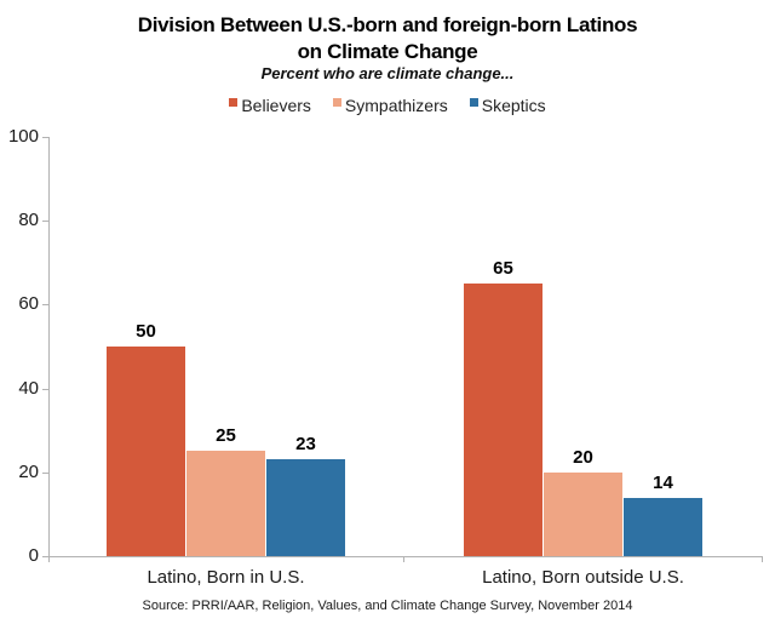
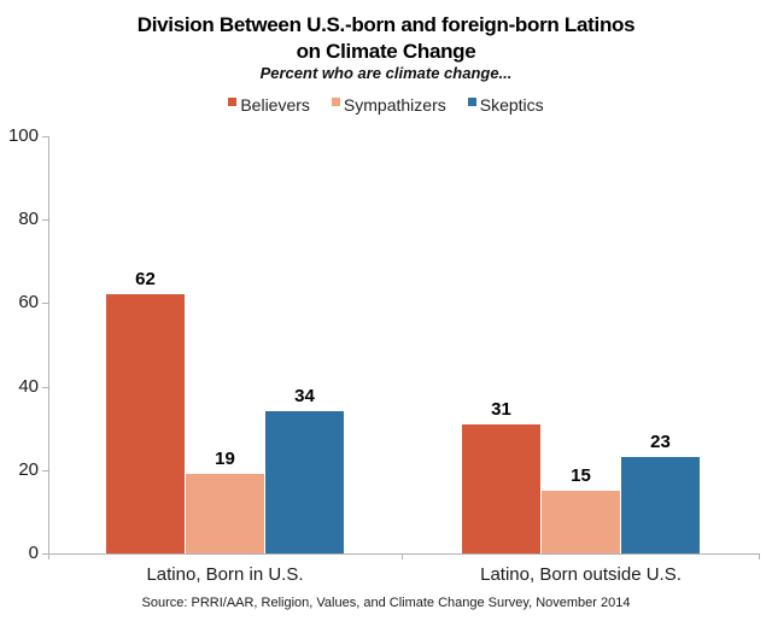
Believers/Latino, Born in U.S.: 50 -> 62
Sympathizers/Latino, Born in U.S.: 25 -> 19
Skeptics/Latino, Born in U.S.: 23 -> 34
Believers/Latino, Born outside U.S.: 65 -> 31
Sympathizers/Latino, Born outside U.S.: 20 -> 15
Skeptics/Latino, Born outside U.S.: 14 -> 23
